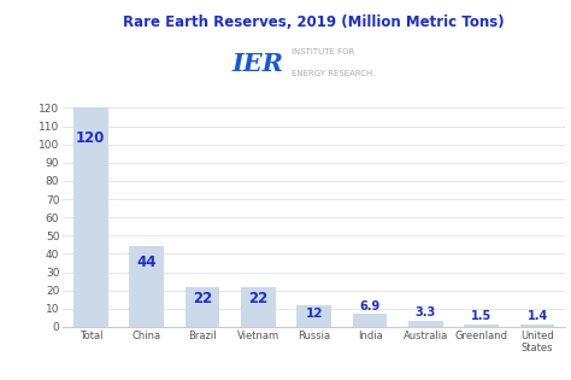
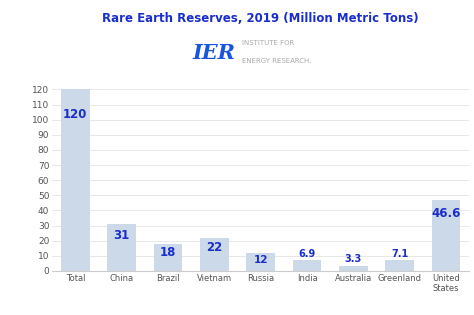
China: 44 -> 31
Brazil: 22 -> 18
Greenland: 1.5 -> 7.1
United States: 1.4 -> 46.6
